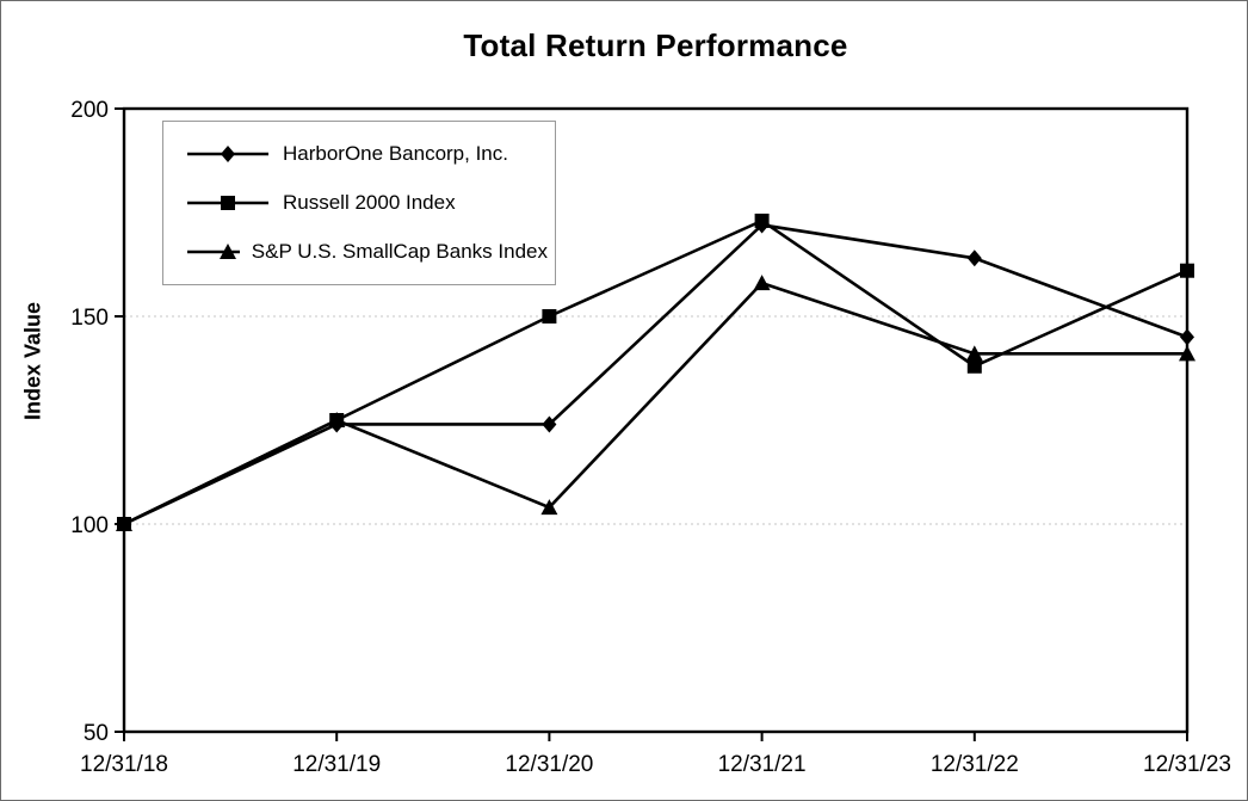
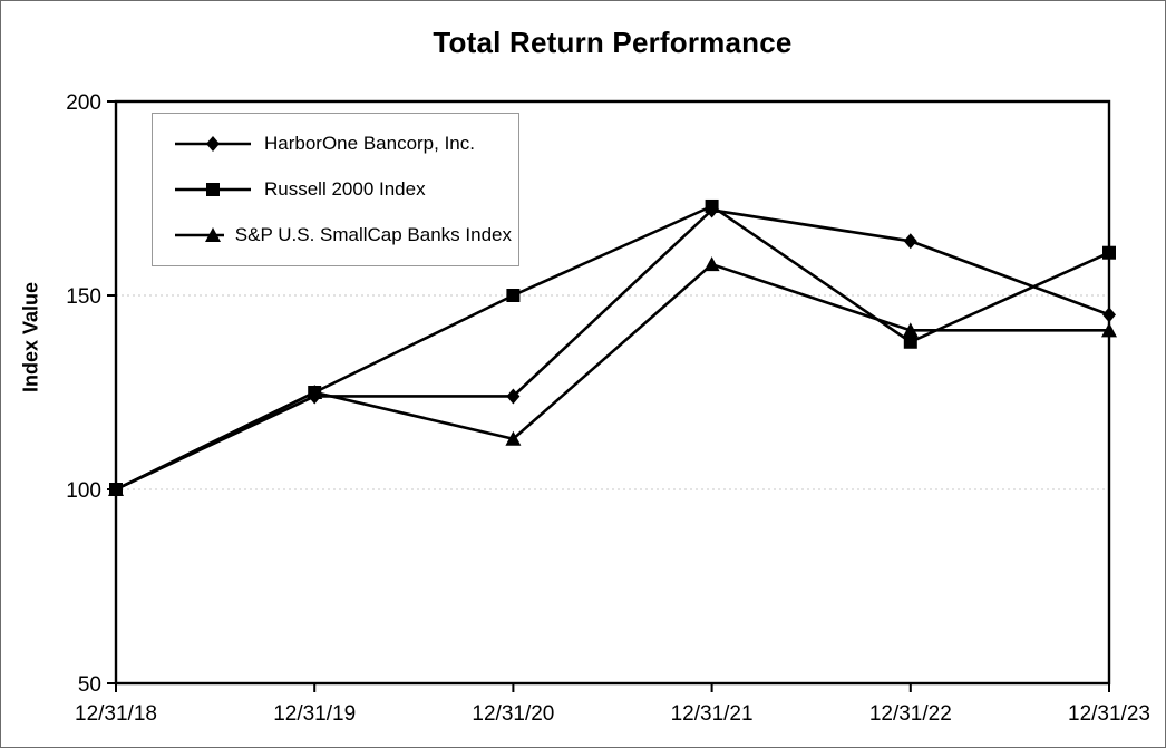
S&P U.S. SmallCap Banks Index/12/31/20: 104 -> 113
